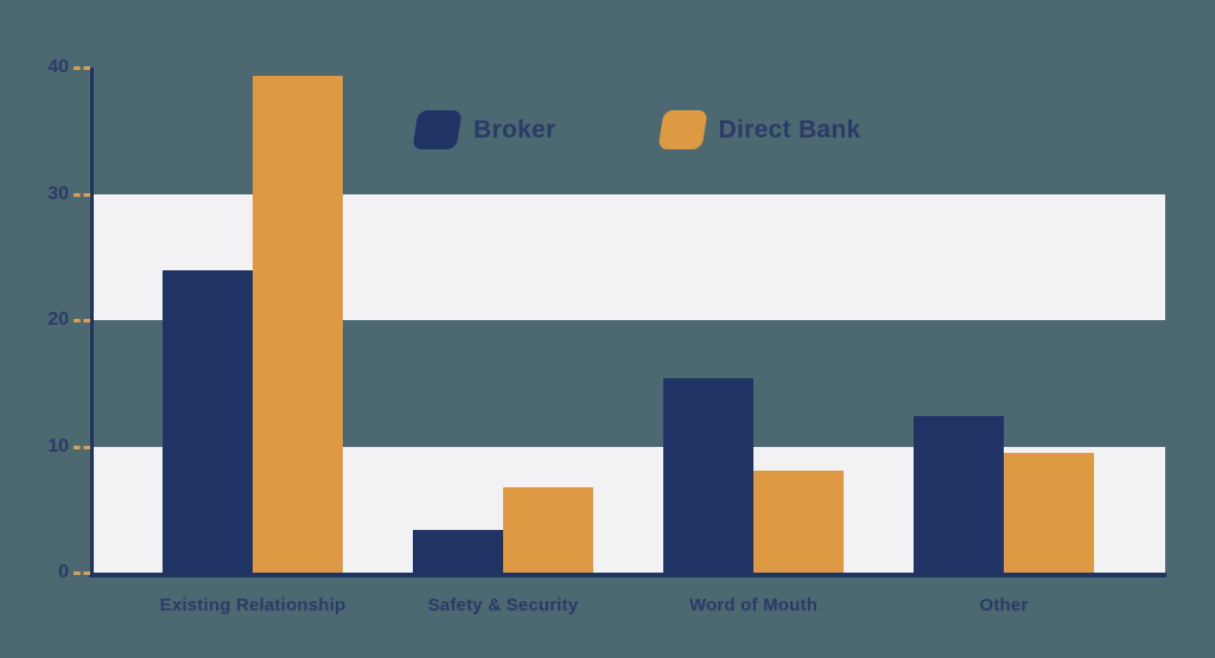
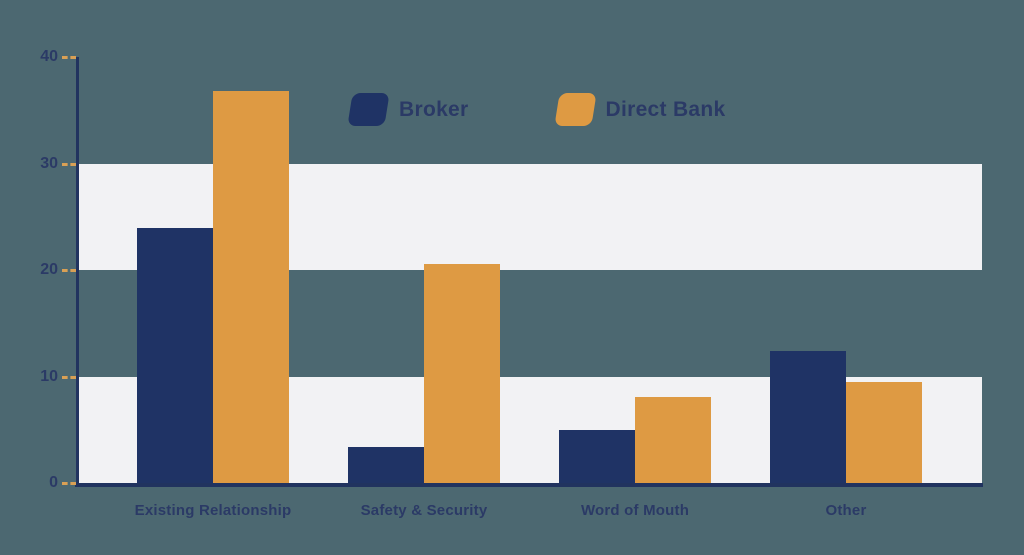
Direct Bank/Existing Relationship: 39.3 -> 36.8
Direct Bank/Safety & Security: 6.8 -> 20.6
Broker/Word of Mouth: 15.4 -> 5.0
